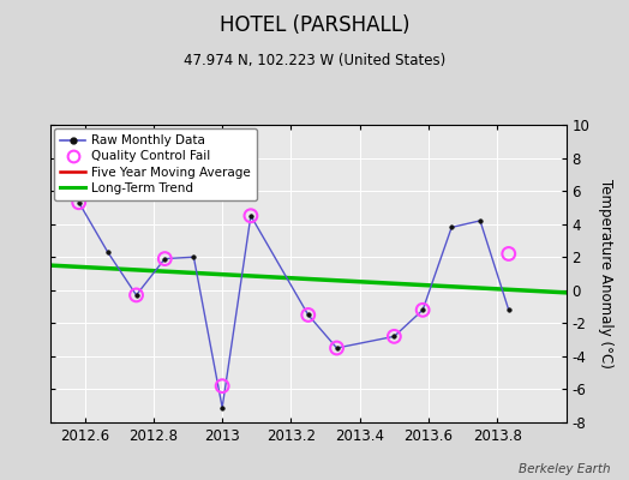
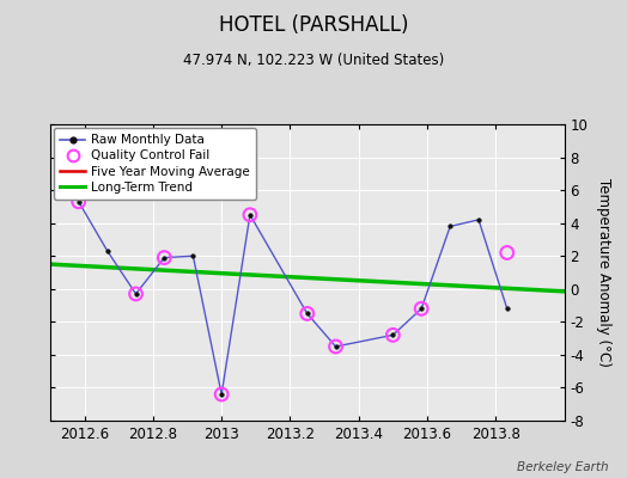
Raw Monthly Data/2013: -7.1 -> -6.4
Quality Control Fail/2013: -5.8 -> -6.4
